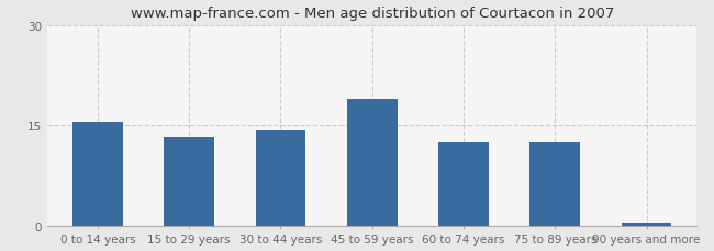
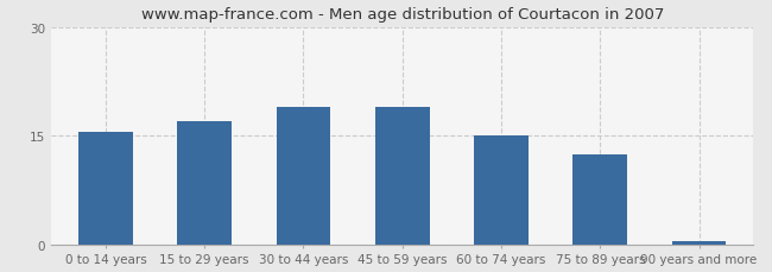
15 to 29 years: 13.2 -> 17.0
30 to 44 years: 14.2 -> 19.0
60 to 74 years: 12.4 -> 15.0
